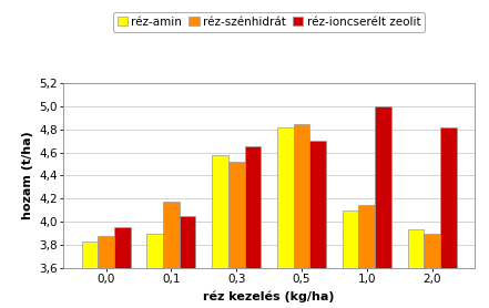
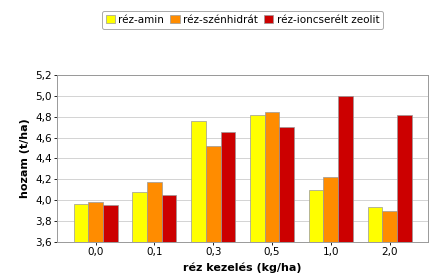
réz-amin/0,0: 3,83 -> 3,96
réz-szénhidrát/0,0: 3,88 -> 3,98
réz-amin/0,1: 3,90 -> 4,08
réz-amin/0,3: 4,58 -> 4,76
réz-szénhidrát/1,0: 4,15 -> 4,22
